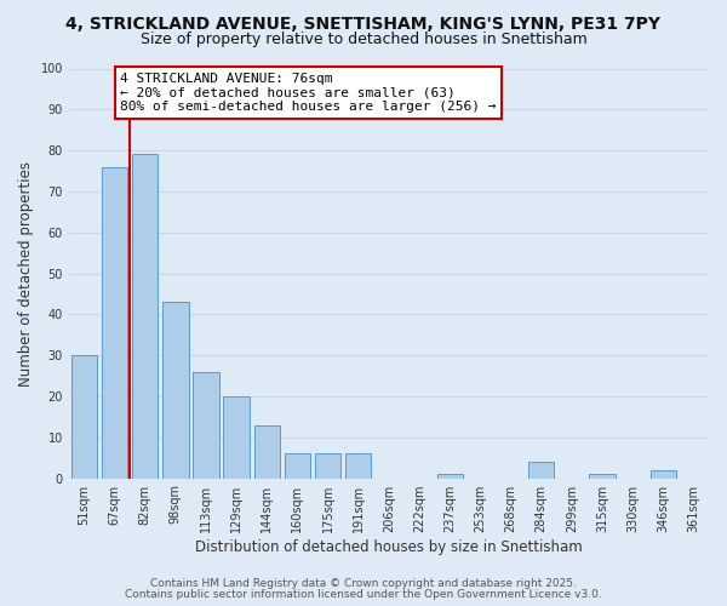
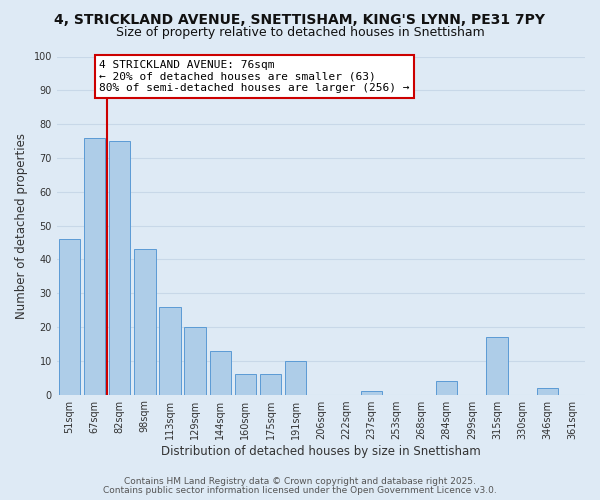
51sqm: 30 -> 46
82sqm: 79 -> 75
191sqm: 6 -> 10
315sqm: 1 -> 17
